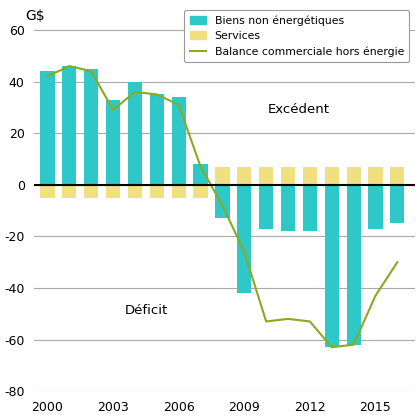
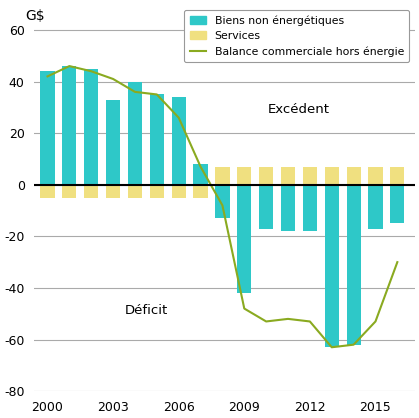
Balance commerciale hors énergie/2003: 29 -> 41
Balance commerciale hors énergie/2006: 31 -> 26
Balance commerciale hors énergie/2009: -26 -> -48
Balance commerciale hors énergie/2015: -43 -> -53
